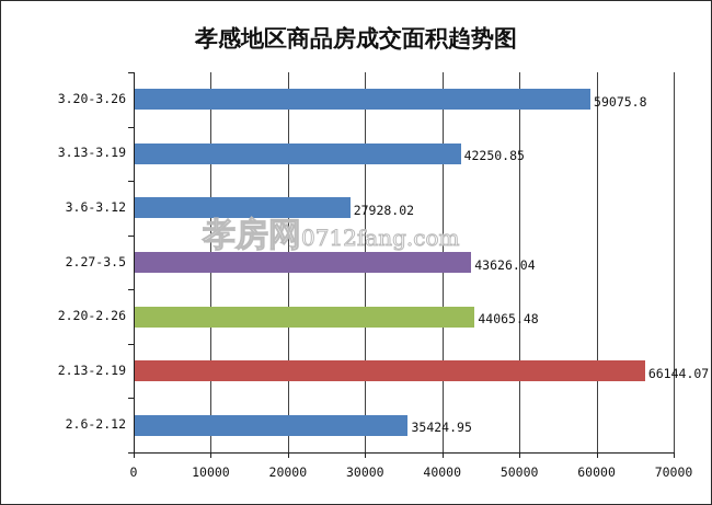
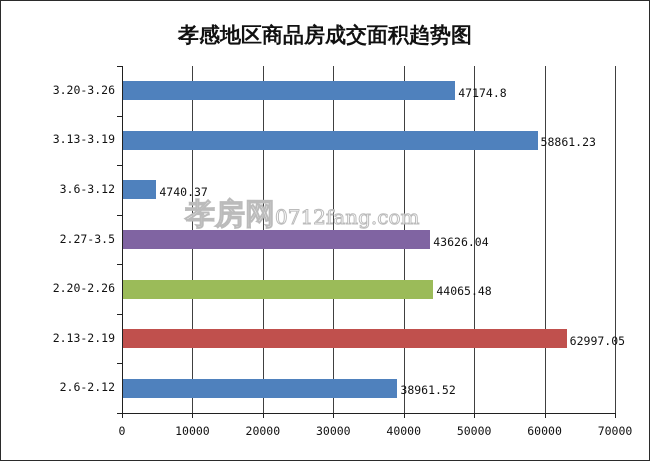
3.20-3.26: 59075.8 -> 47174.8
3.13-3.19: 42250.85 -> 58861.23
3.6-3.12: 27928.02 -> 4740.37
2.13-2.19: 66144.07 -> 62997.05
2.6-2.12: 35424.95 -> 38961.52
